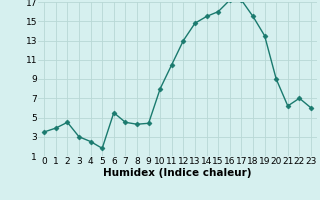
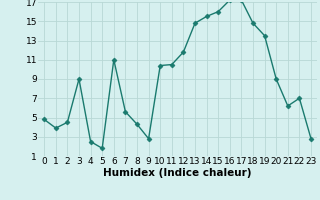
0: 3.5 -> 4.8
3: 3.0 -> 9.0
6: 5.5 -> 11.0
7: 4.5 -> 5.6
9: 4.4 -> 2.8
10: 8.0 -> 10.4
12: 13.0 -> 11.8
18: 15.5 -> 14.8
23: 6.0 -> 2.8
